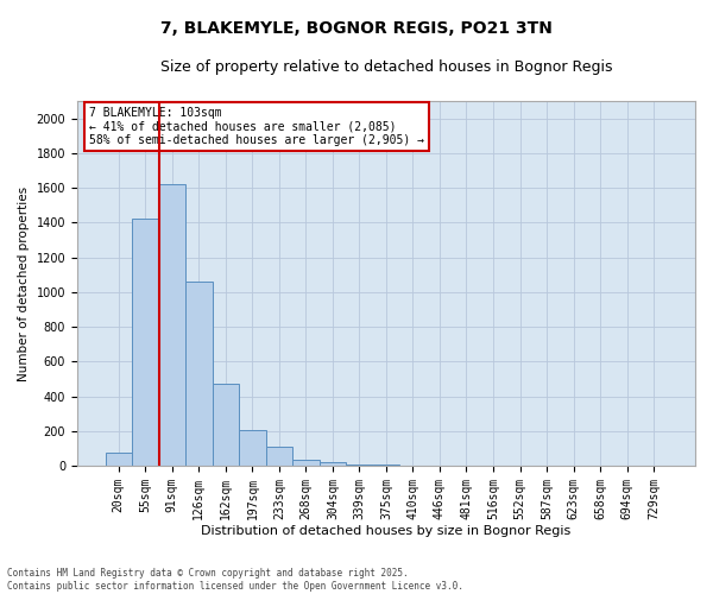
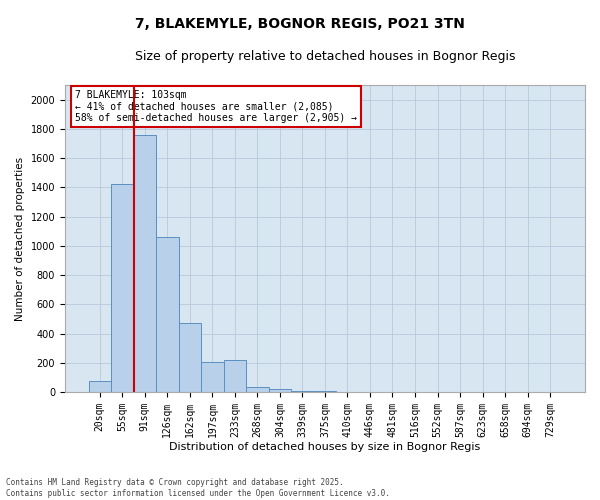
91sqm: 1620 -> 1760
233sqm: 110 -> 220
